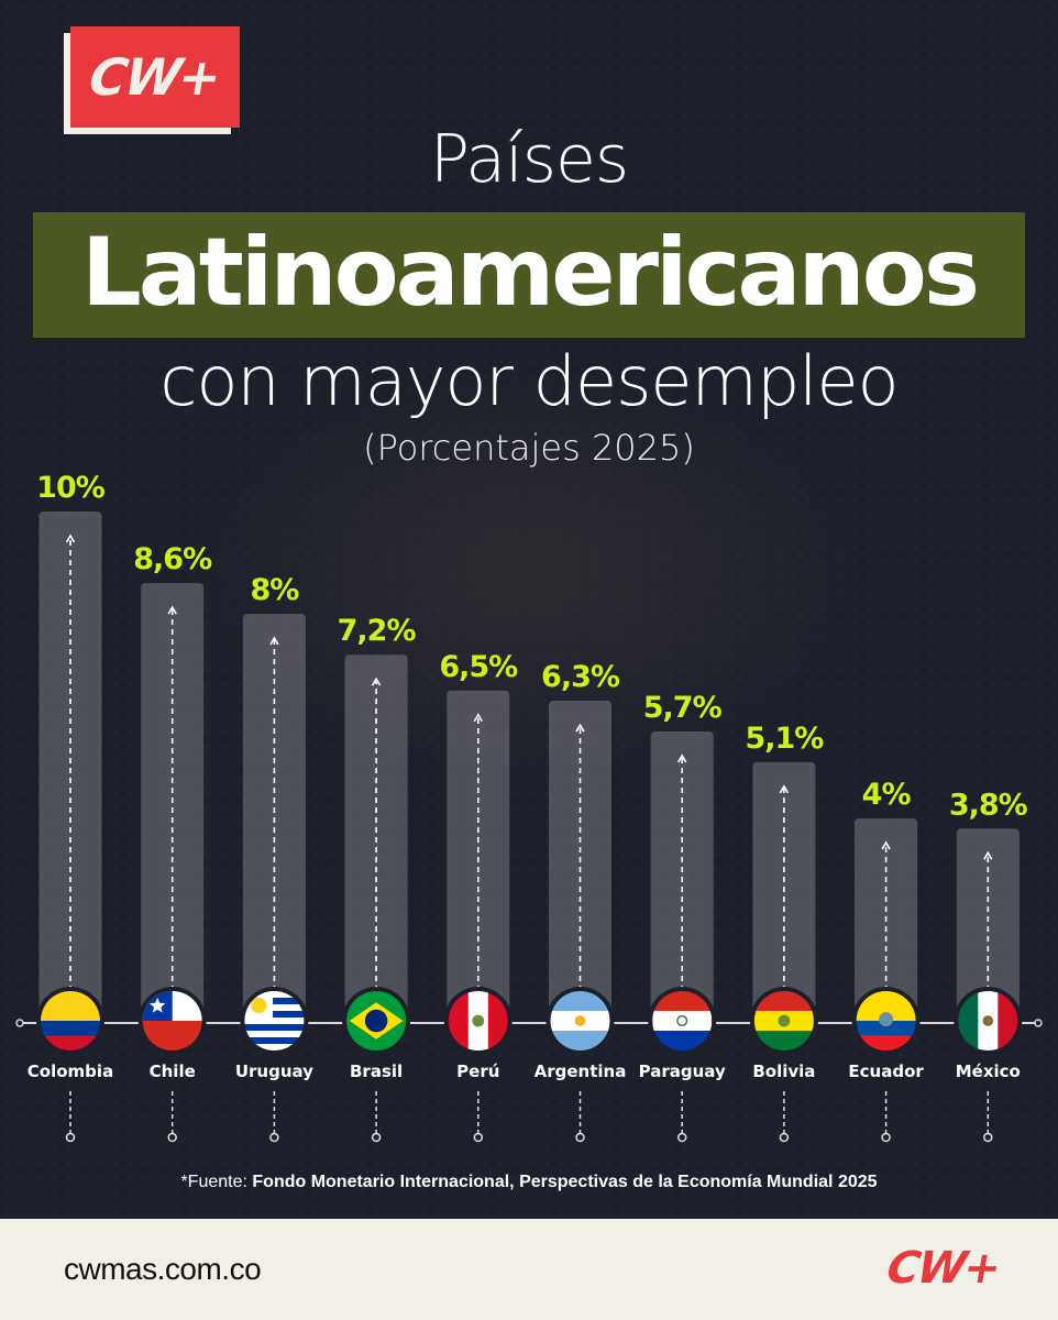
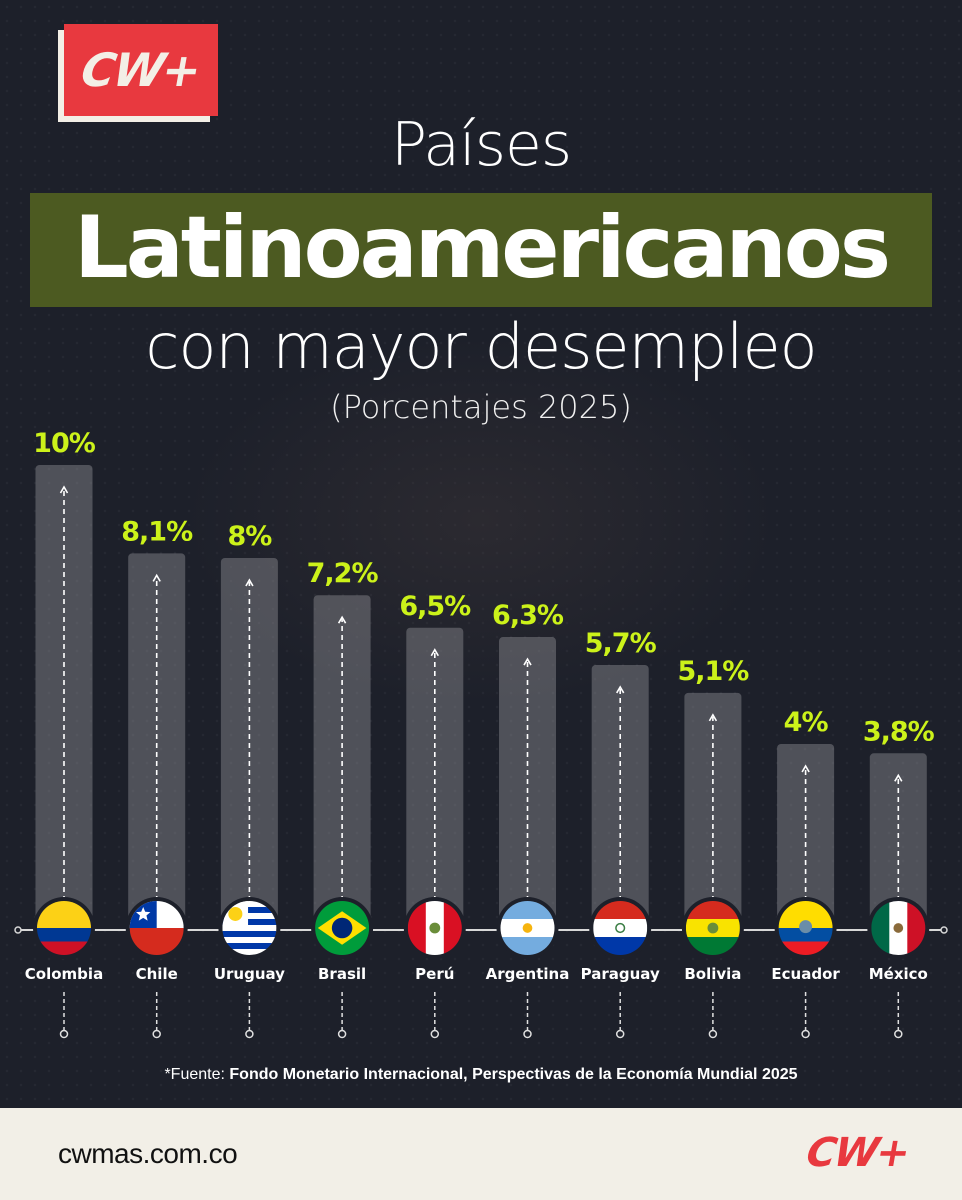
Chile: 8,6% -> 8,1%
